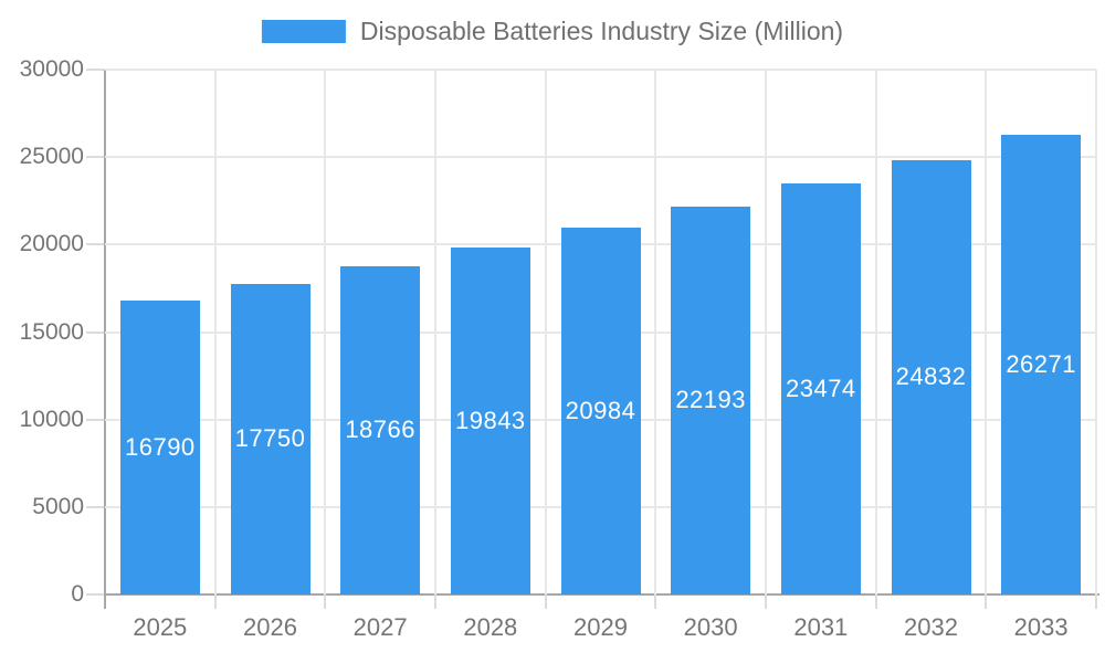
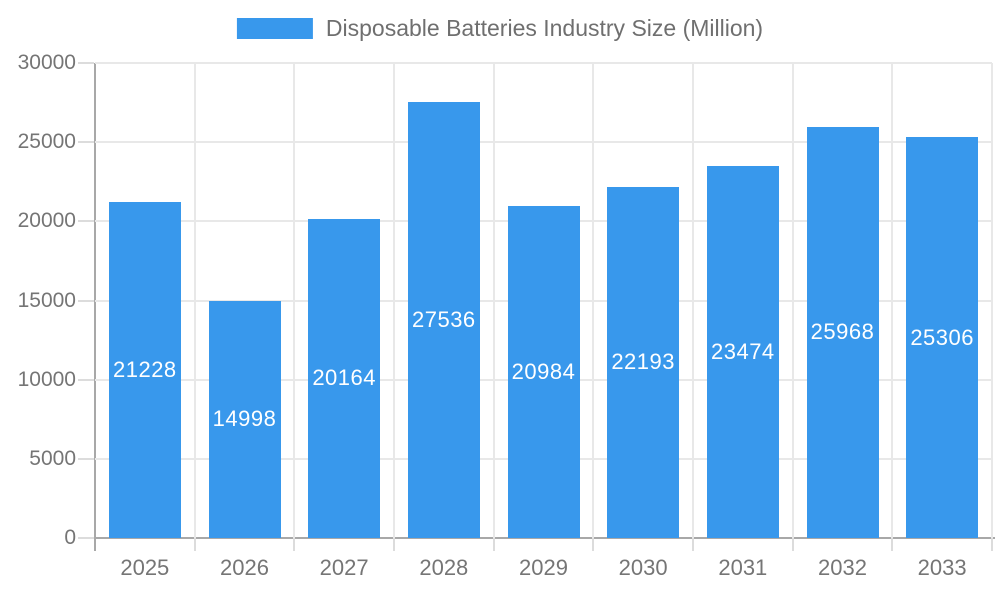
2025: 16790 -> 21228
2026: 17750 -> 14998
2027: 18766 -> 20164
2028: 19843 -> 27536
2032: 24832 -> 25968
2033: 26271 -> 25306
